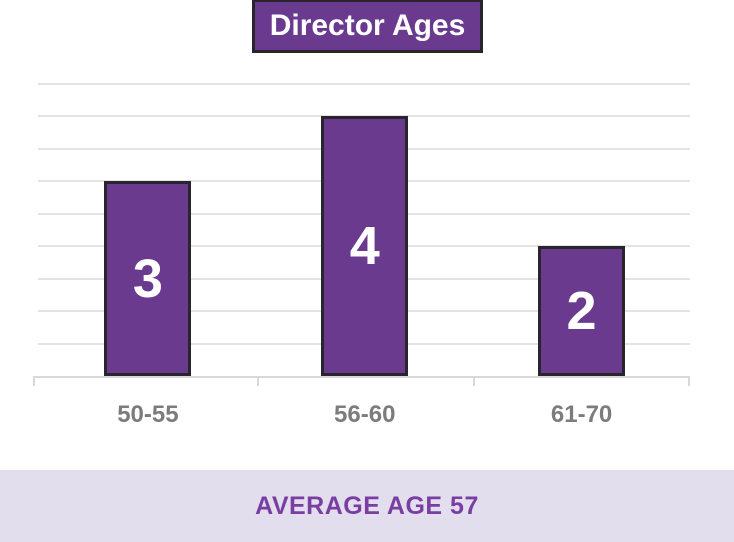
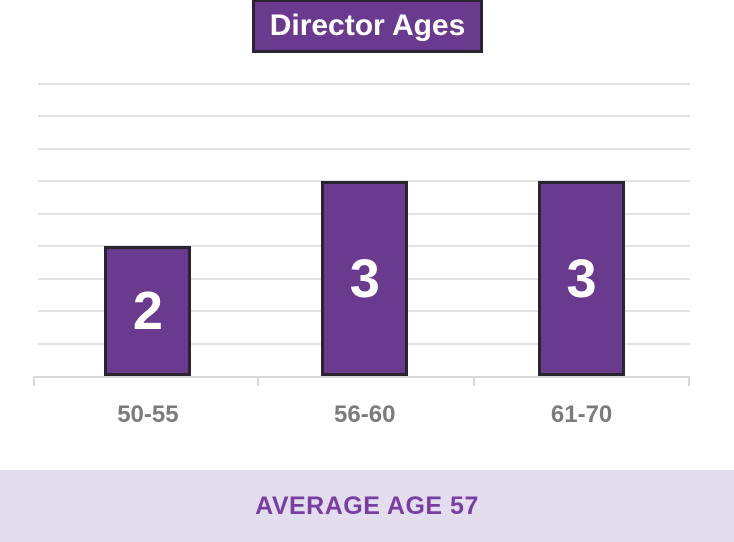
50-55: 3 -> 2
56-60: 4 -> 3
61-70: 2 -> 3
